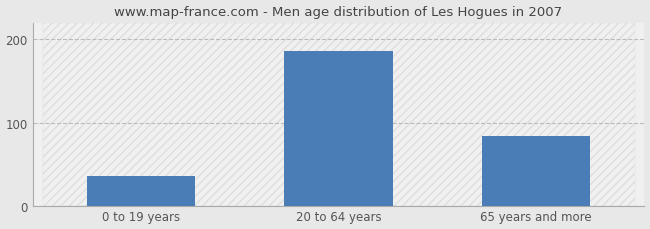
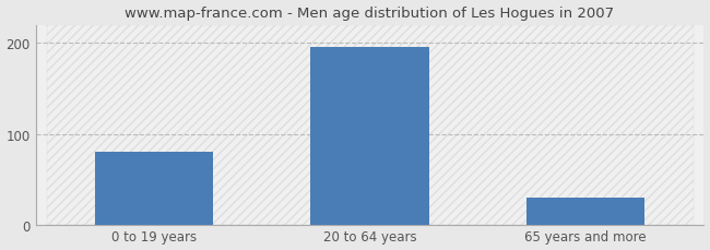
0 to 19 years: 36 -> 80
20 to 64 years: 186 -> 196
65 years and more: 84 -> 30
